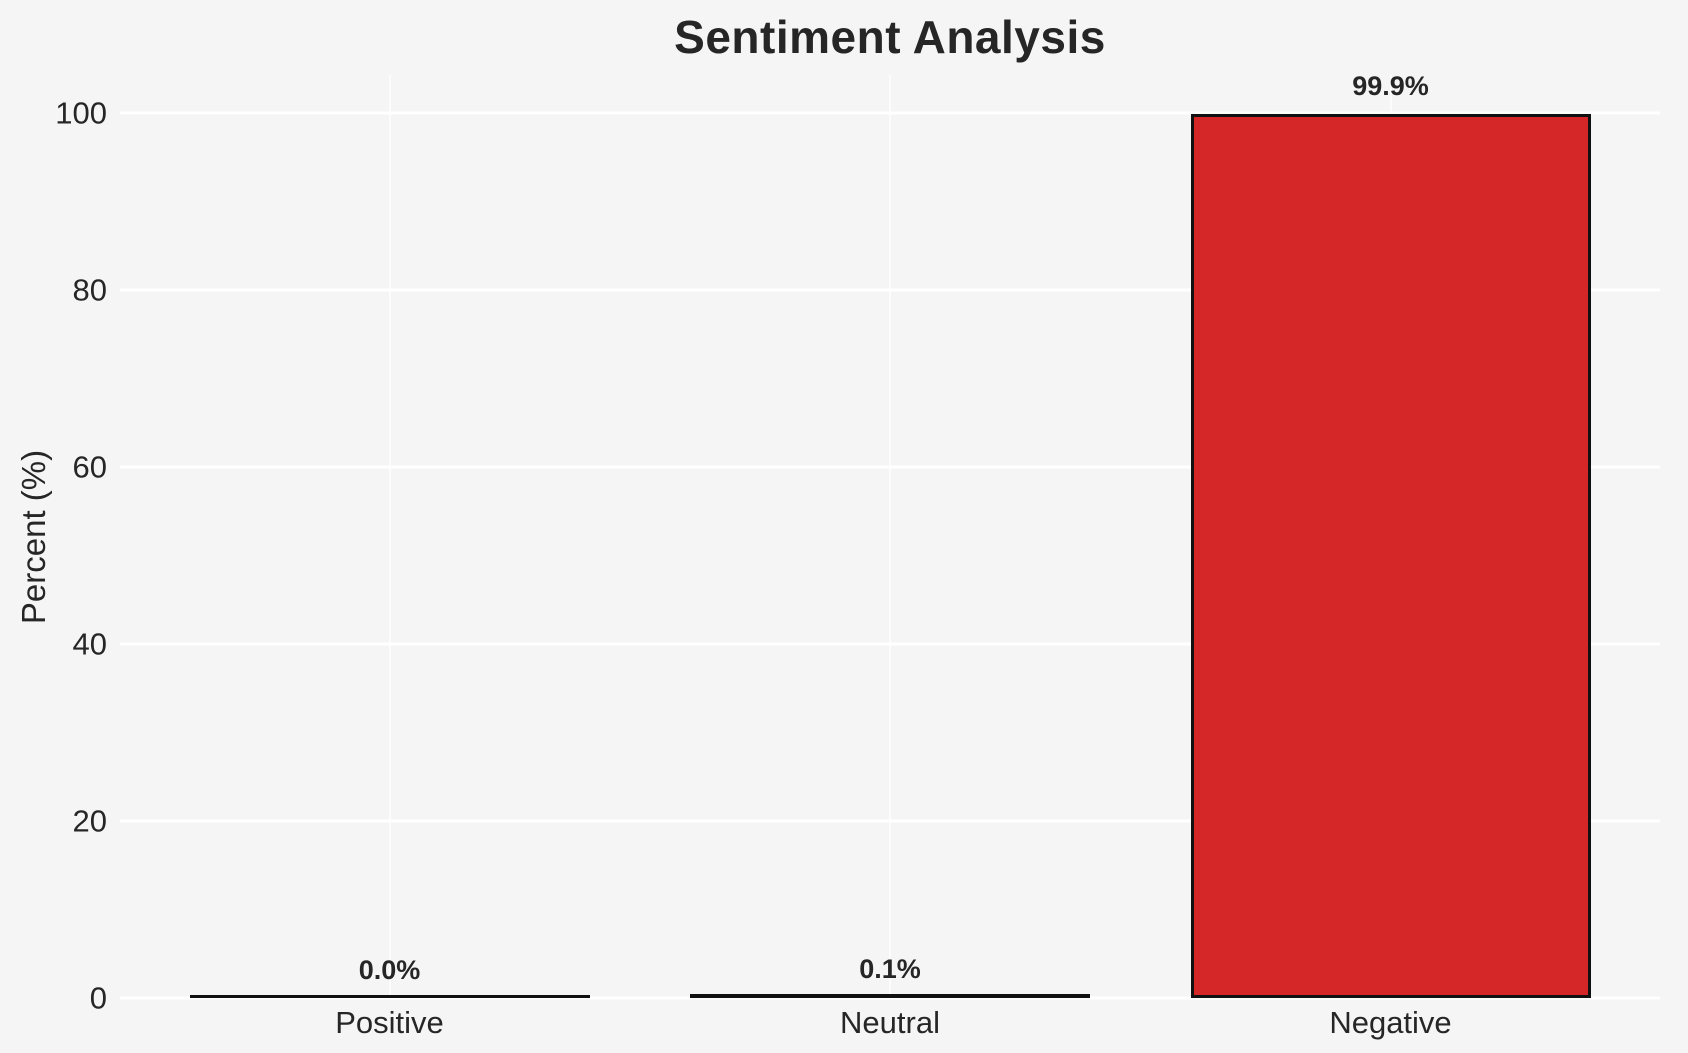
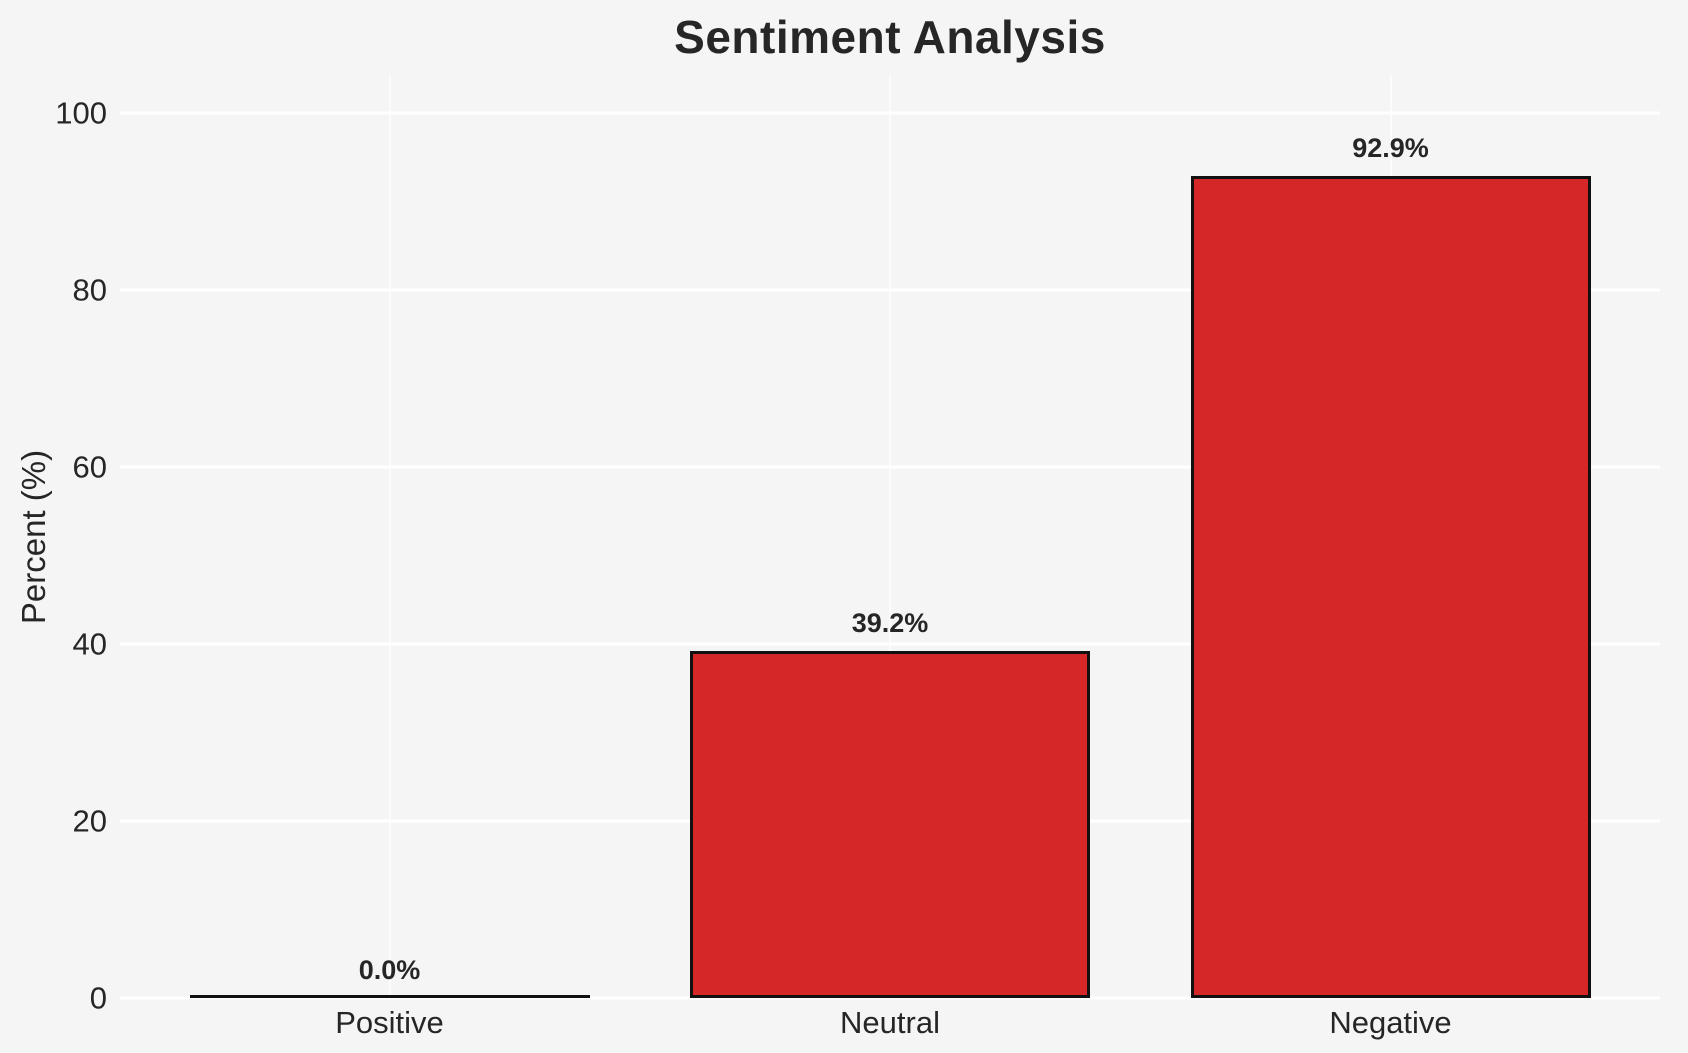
Neutral: 0.1% -> 39.2%
Negative: 99.9% -> 92.9%
